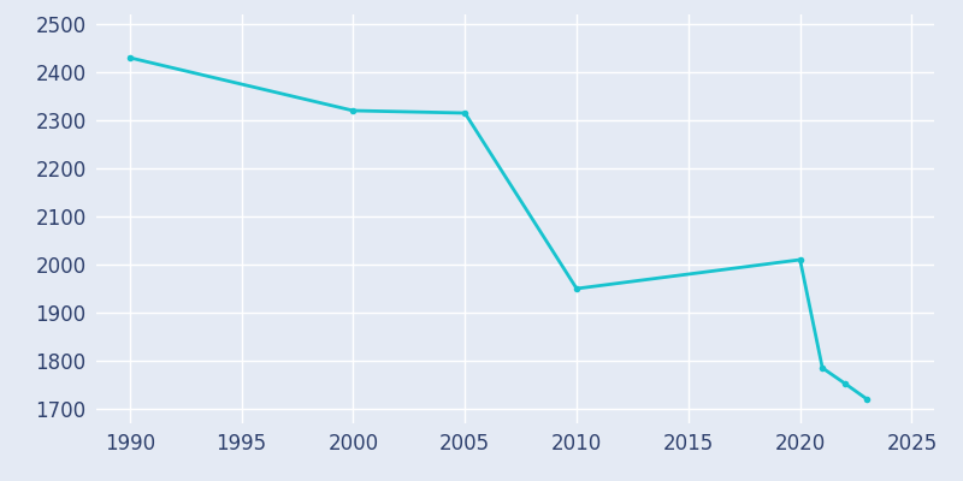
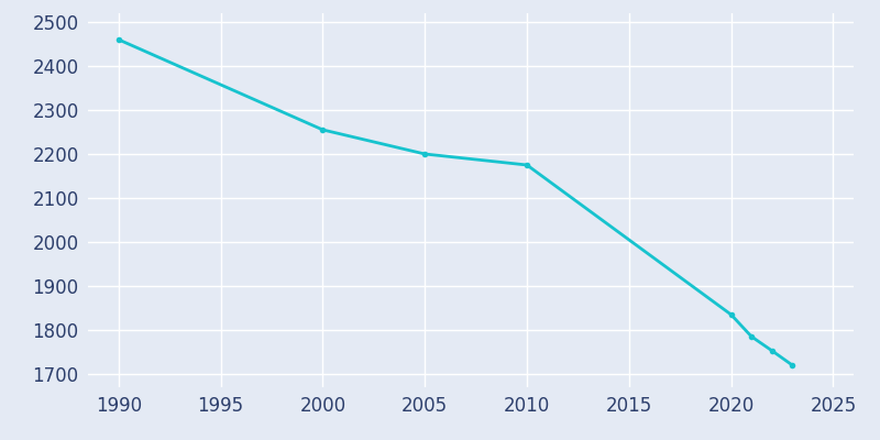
1990: 2430 -> 2460
2000: 2320 -> 2255
2005: 2315 -> 2200
2010: 1950 -> 2175
2020: 2010 -> 1835
